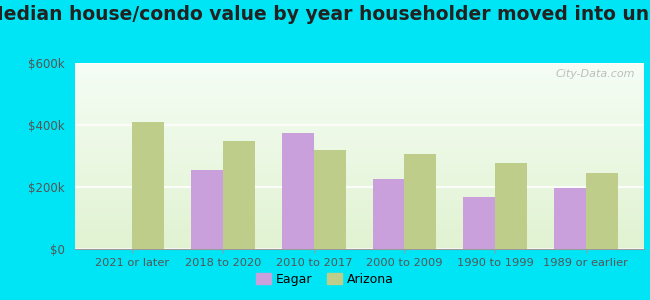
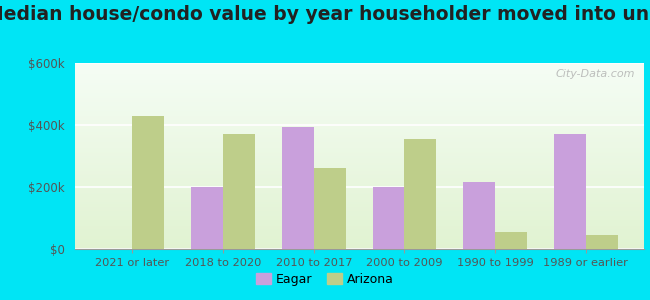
Arizona/2021 or later: $410k -> $430k
Eagar/2018 to 2020: $255k -> $200k
Arizona/2018 to 2020: $350k -> $370k
Eagar/2010 to 2017: $375k -> $395k
Arizona/2010 to 2017: $320k -> $260k
Eagar/2000 to 2009: $225k -> $200k
Arizona/2000 to 2009: $305k -> $355k
Eagar/1990 to 1999: $168k -> $215k
Arizona/1990 to 1999: $278k -> $55k
Eagar/1989 or earlier: $198k -> $370k
Arizona/1989 or earlier: $245k -> $45k
